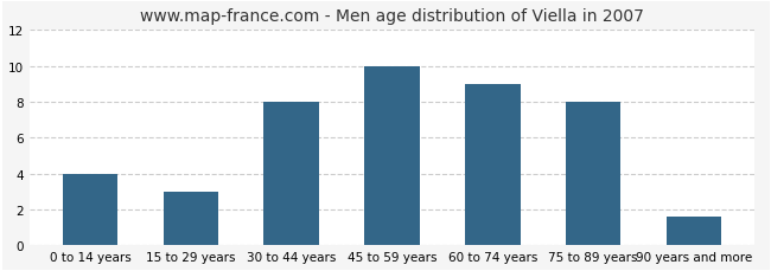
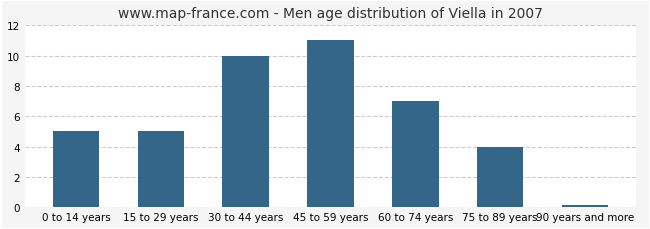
0 to 14 years: 4.0 -> 5.0
15 to 29 years: 3.0 -> 5.0
30 to 44 years: 8.0 -> 10.0
45 to 59 years: 10.0 -> 11.0
60 to 74 years: 9.0 -> 7.0
75 to 89 years: 8.0 -> 4.0
90 years and more: 1.6 -> 0.1
